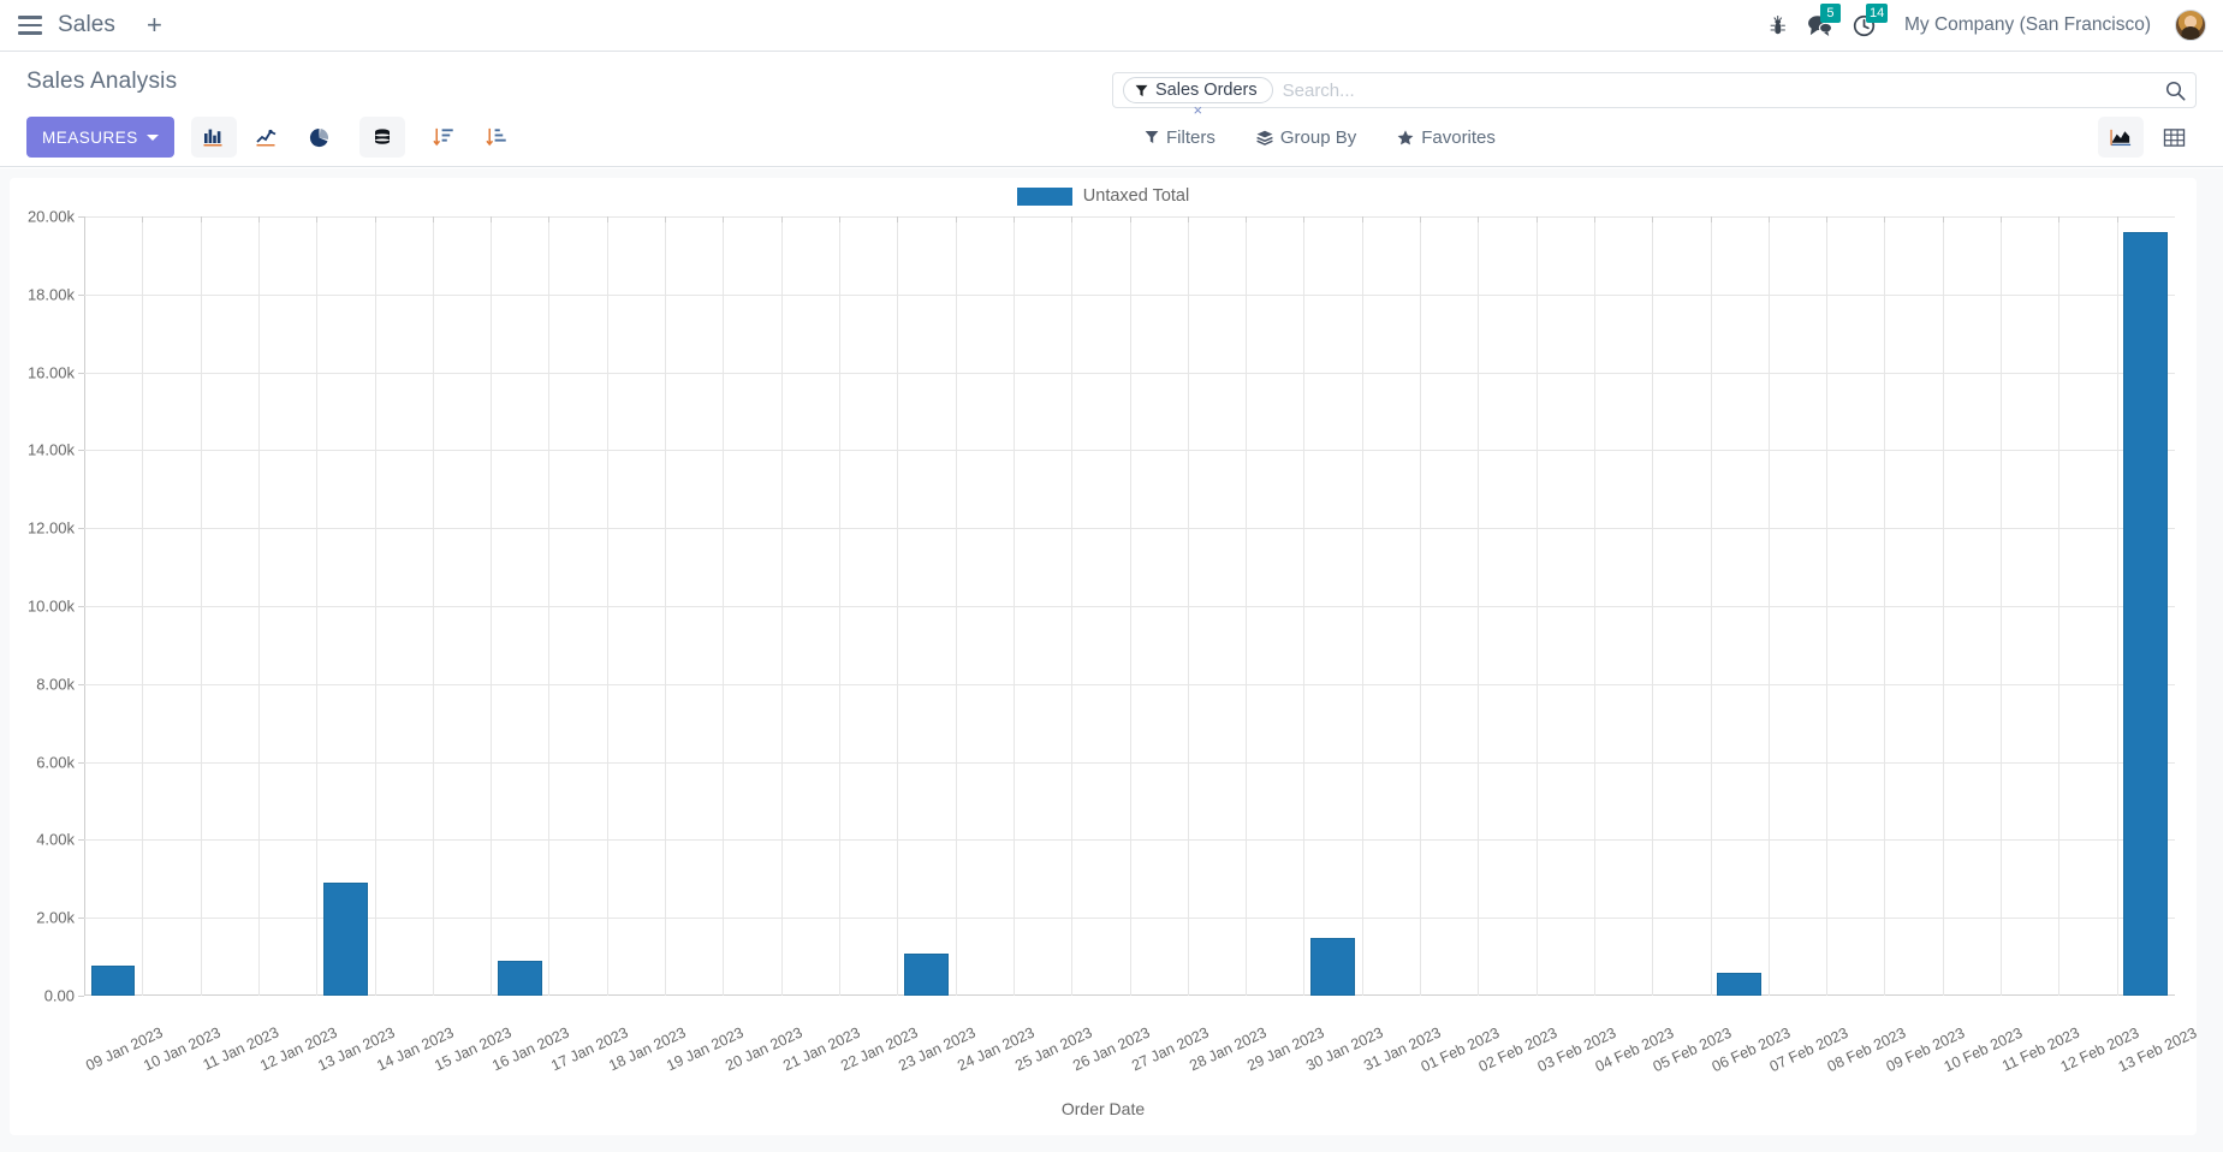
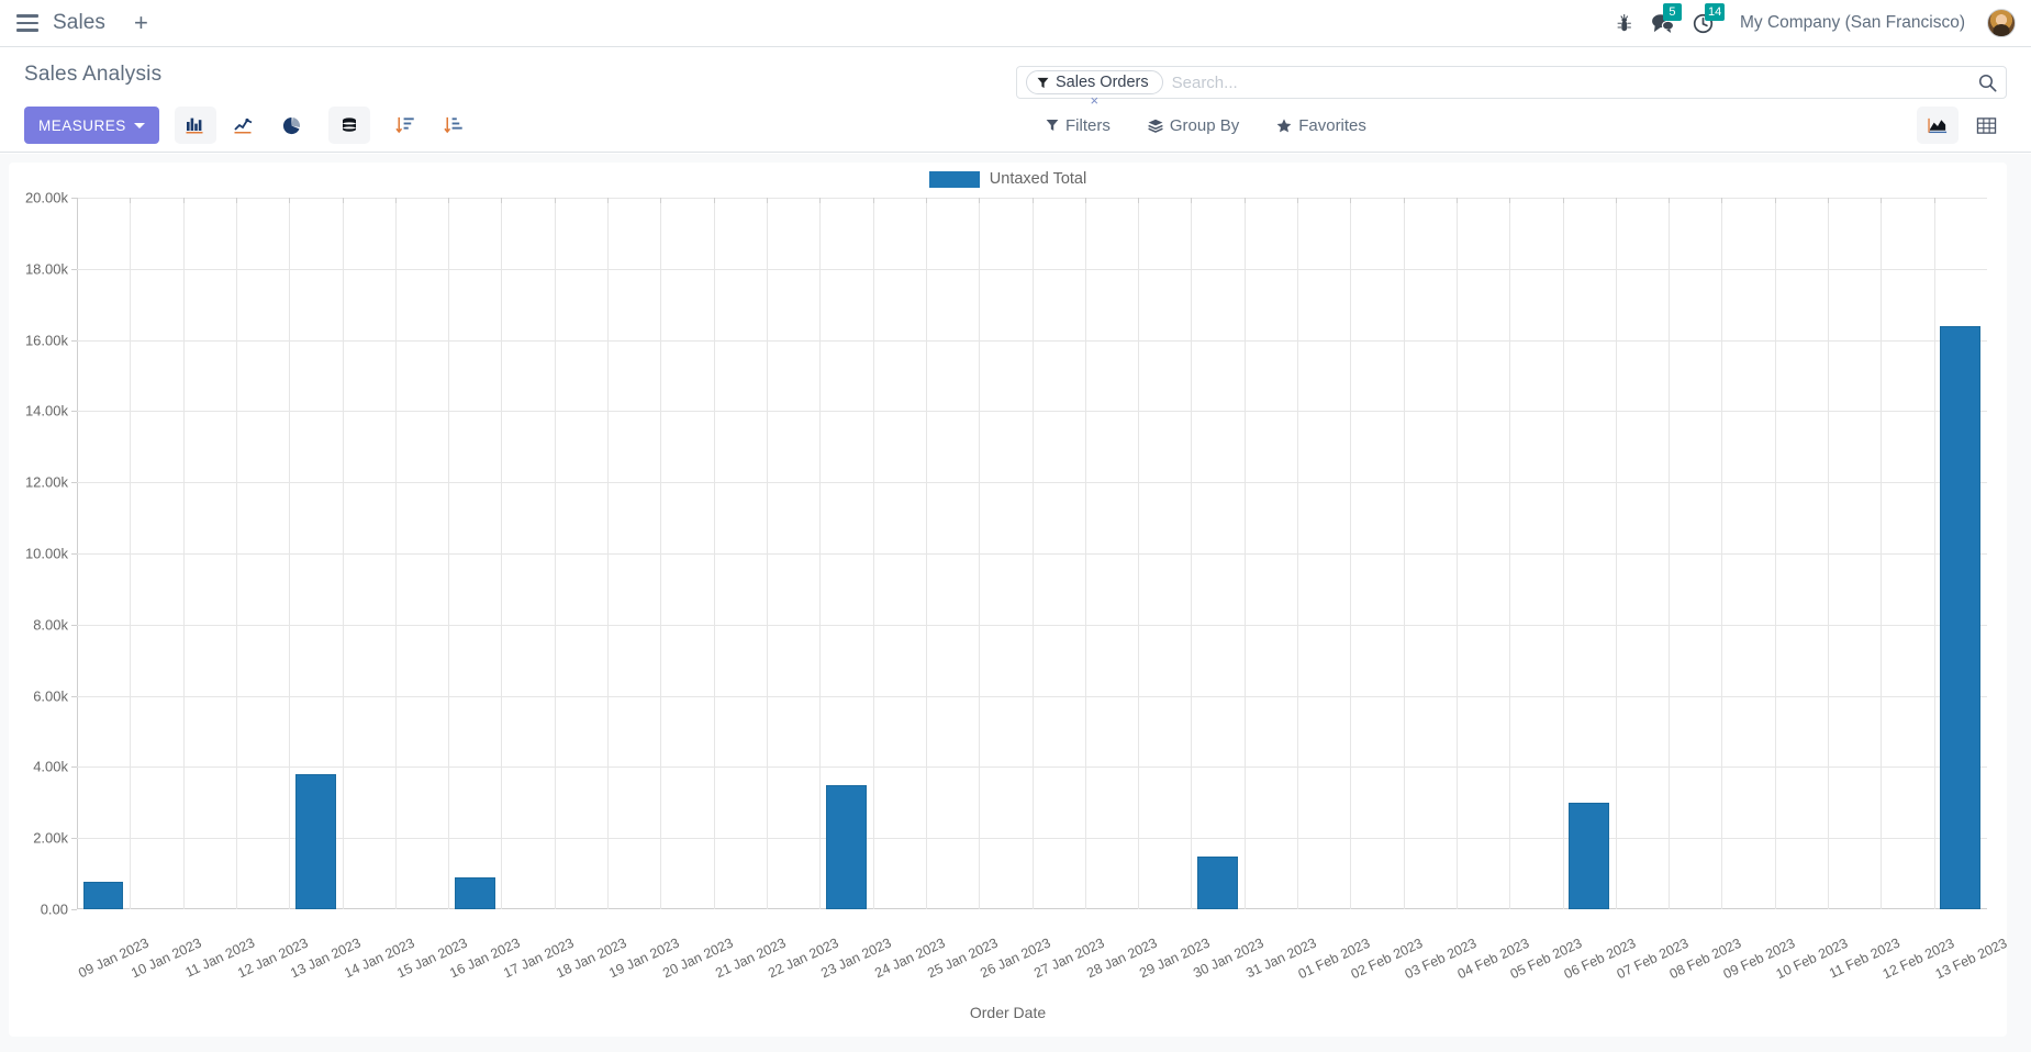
13 Jan 2023: 2.9k -> 3.8k
23 Jan 2023: 1.1k -> 3.5k
06 Feb 2023: 0.6k -> 3.0k
13 Feb 2023: 19.6k -> 16.4k
